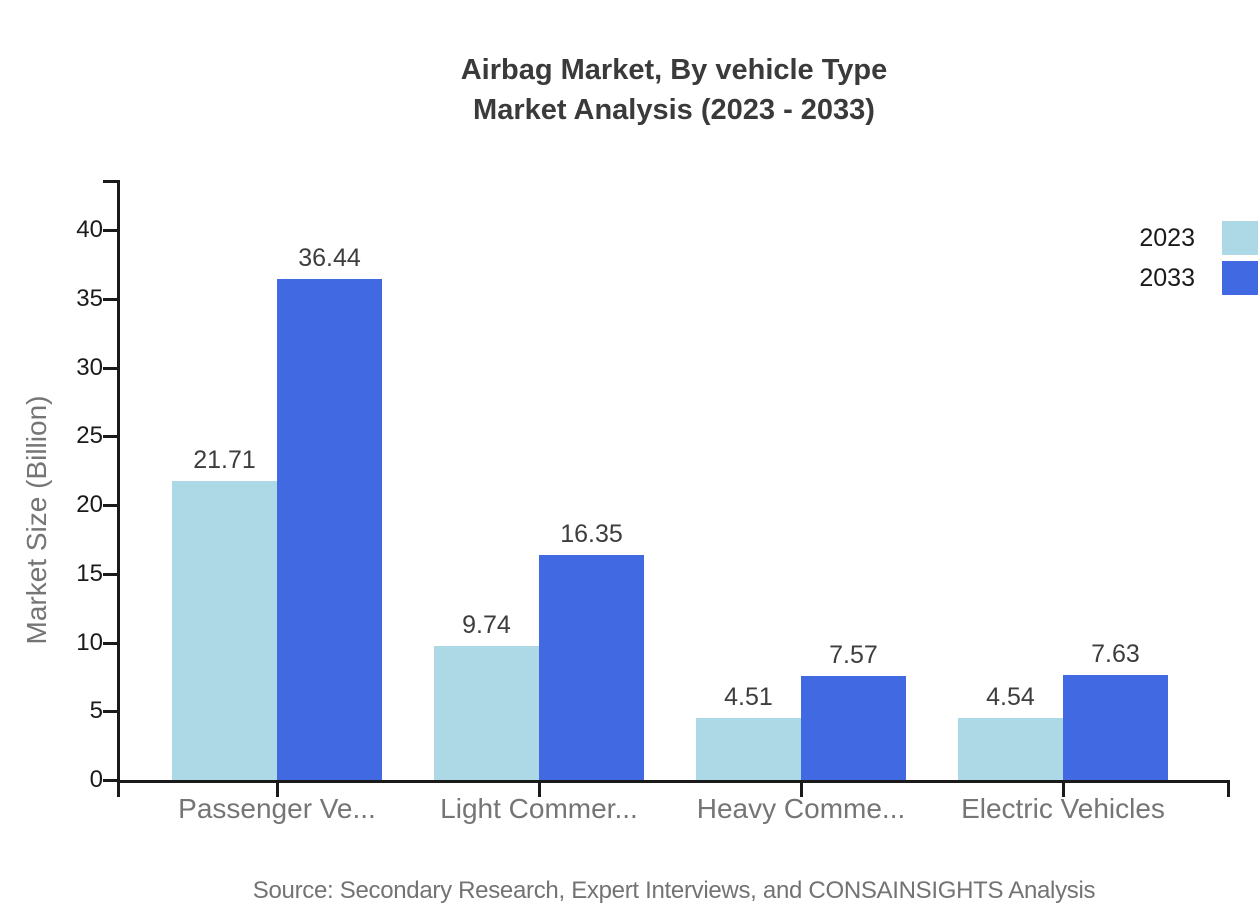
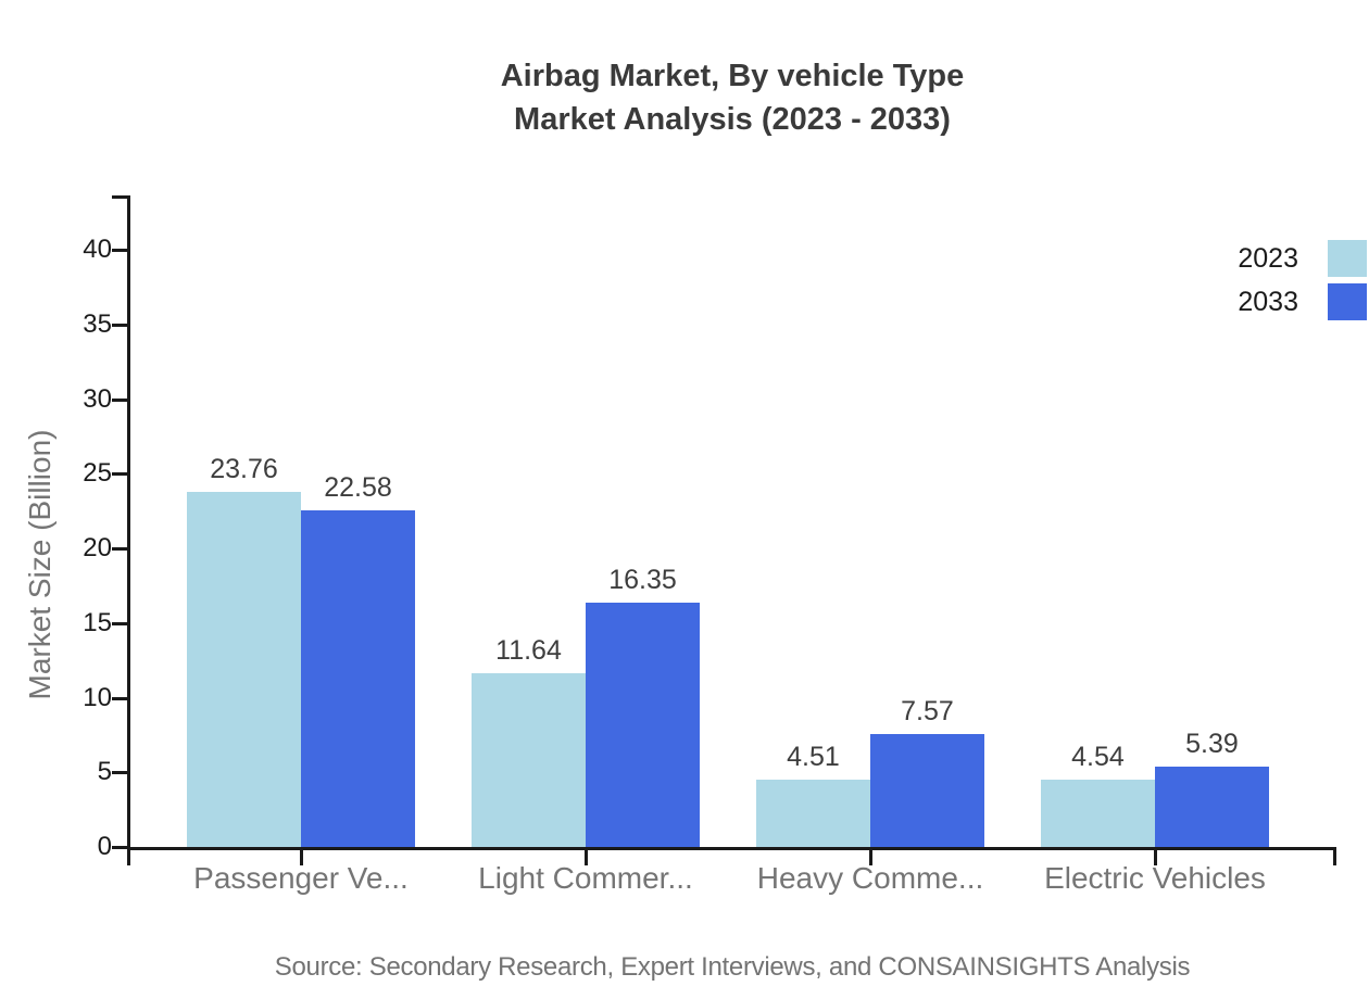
2023/Passenger Ve...: 21.71 -> 23.76
2033/Passenger Ve...: 36.44 -> 22.58
2023/Light Commer...: 9.74 -> 11.64
2033/Electric Vehicles: 7.63 -> 5.39
